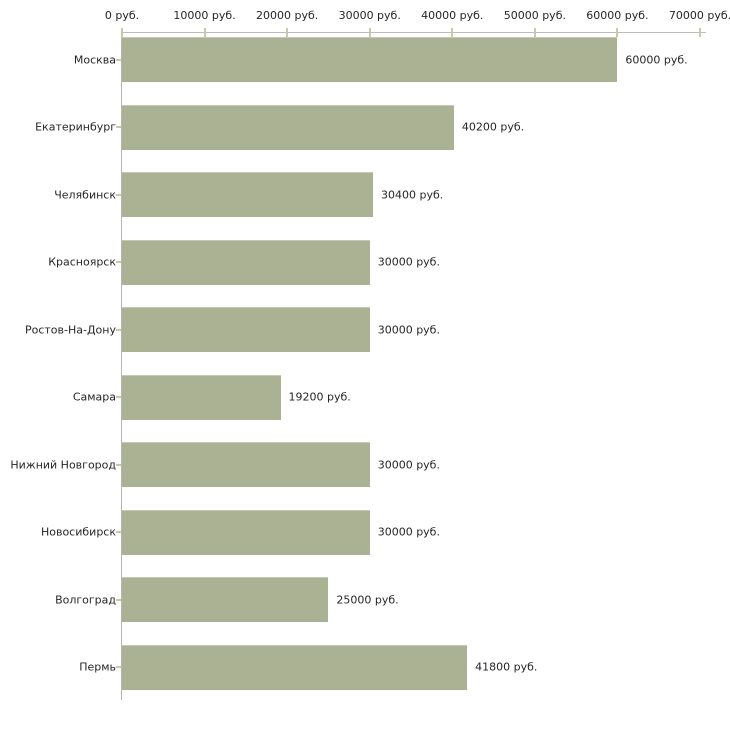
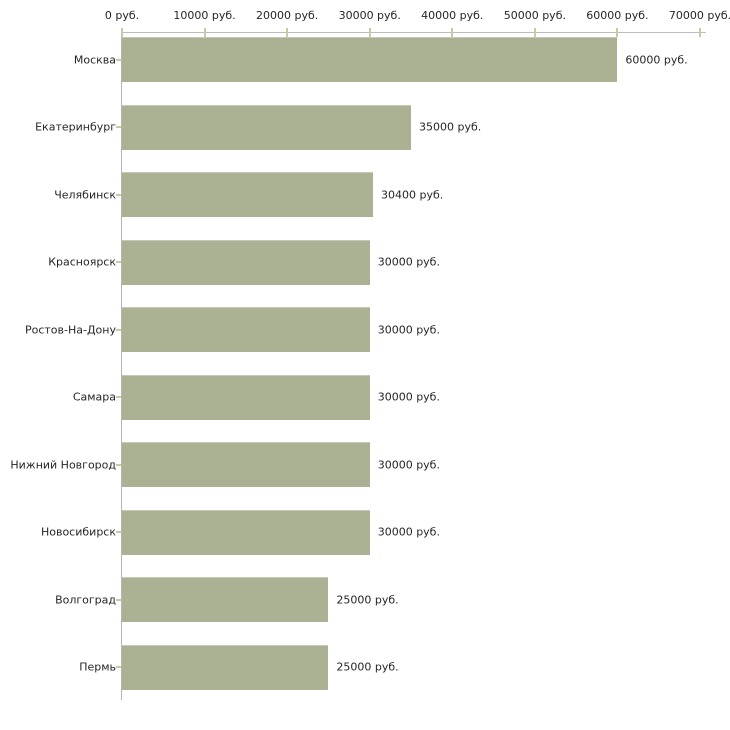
Екатеринбург: 40200 -> 35000
Самара: 19200 -> 30000
Пермь: 41800 -> 25000
